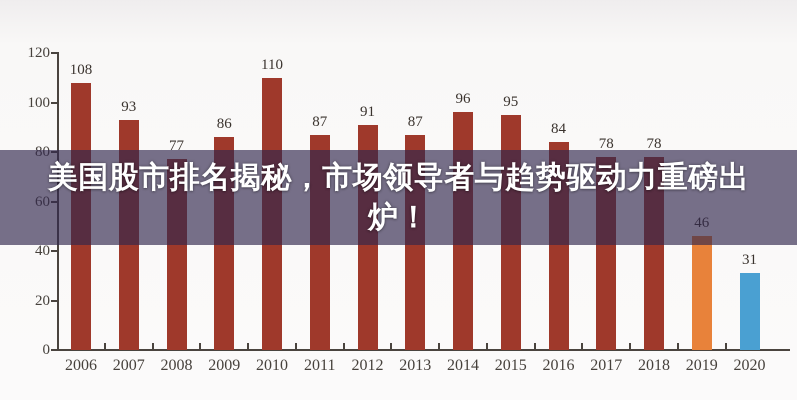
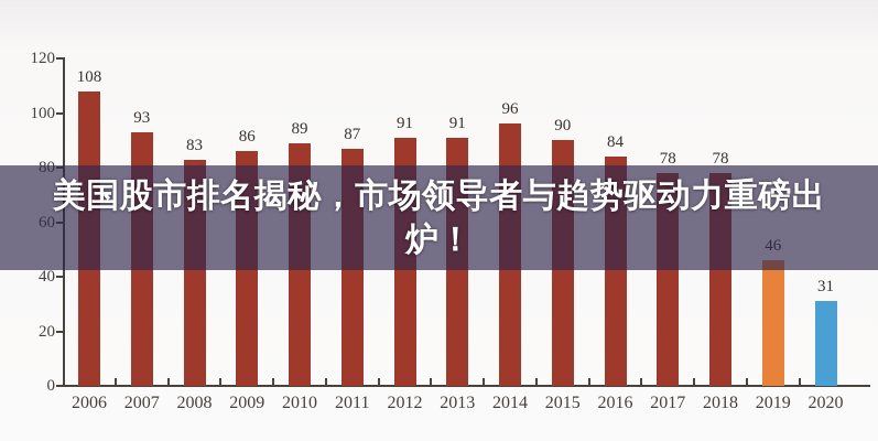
2008: 77 -> 83
2010: 110 -> 89
2013: 87 -> 91
2015: 95 -> 90
